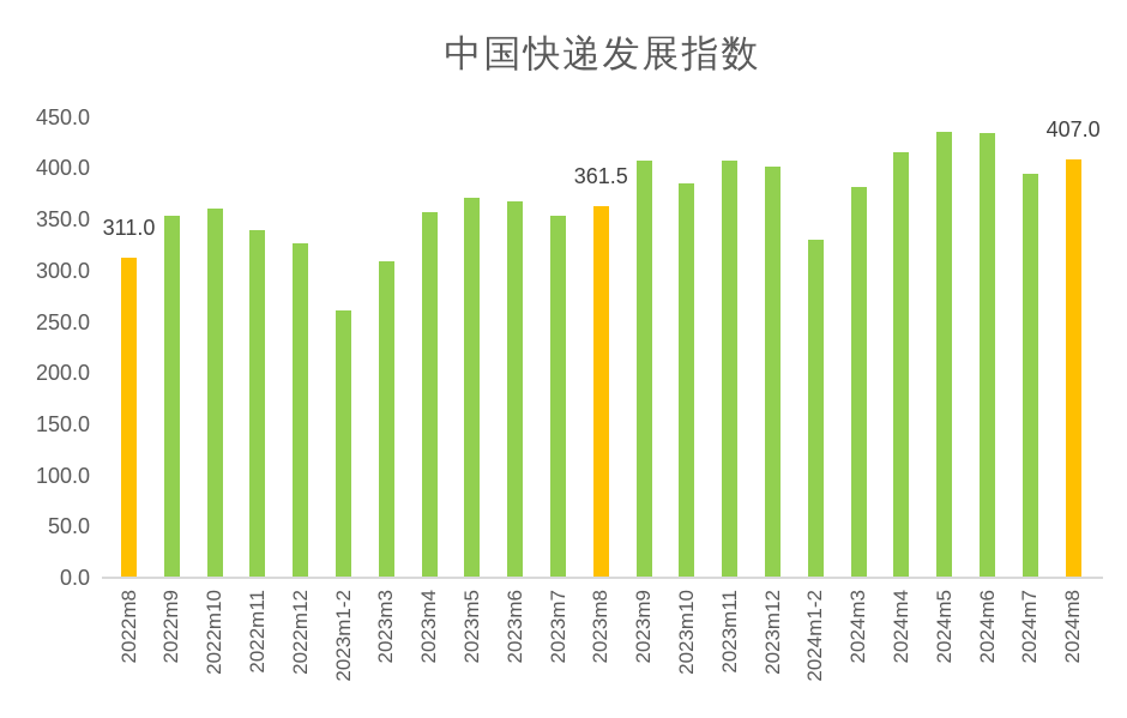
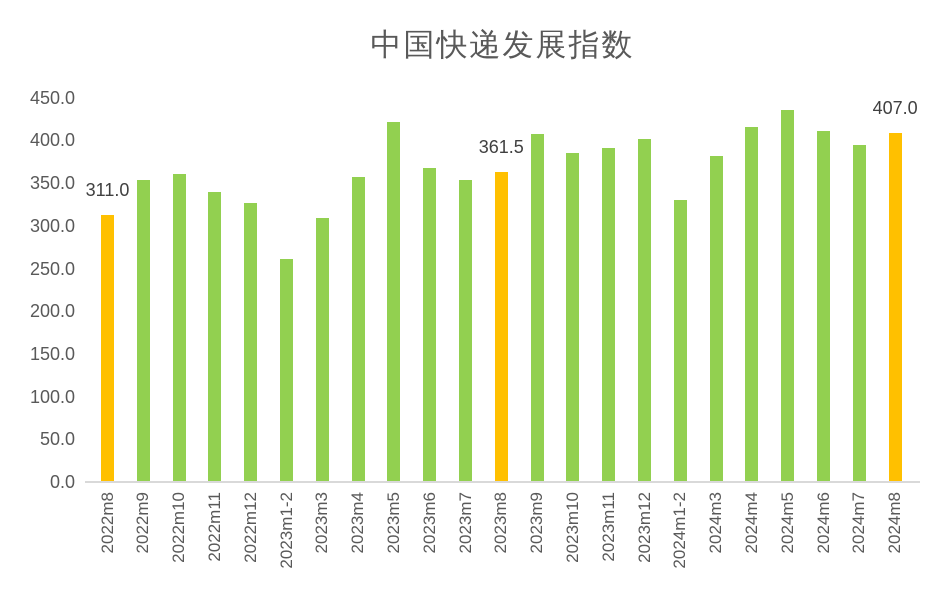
2023m5: 370 -> 420
2023m11: 410 -> 390
2024m6: 430 -> 410
